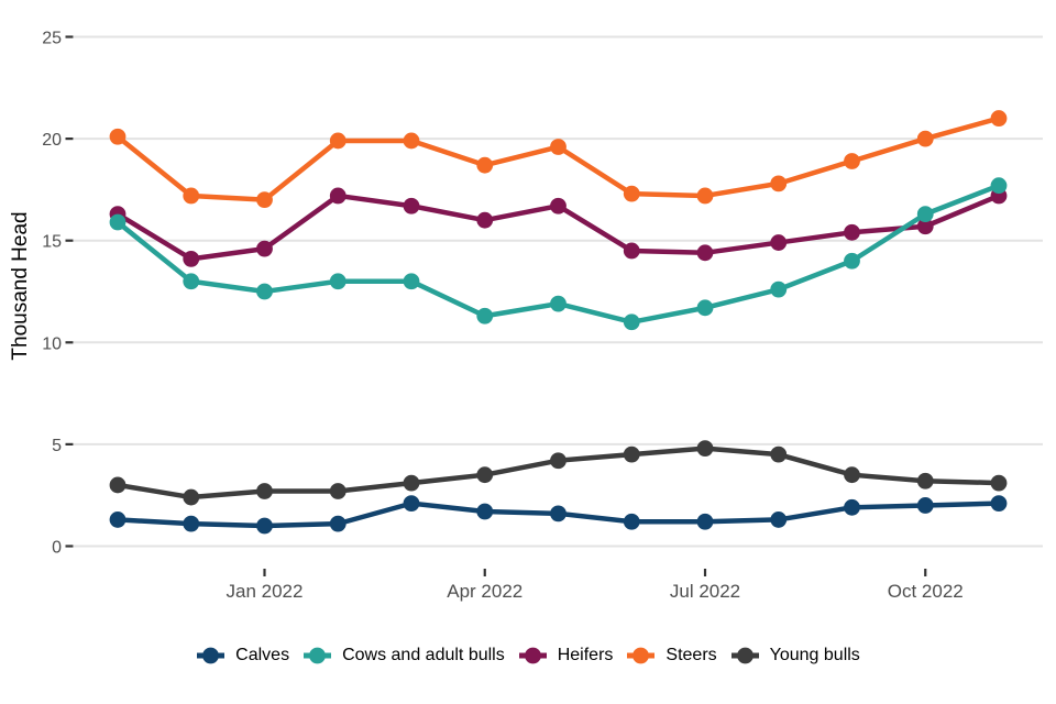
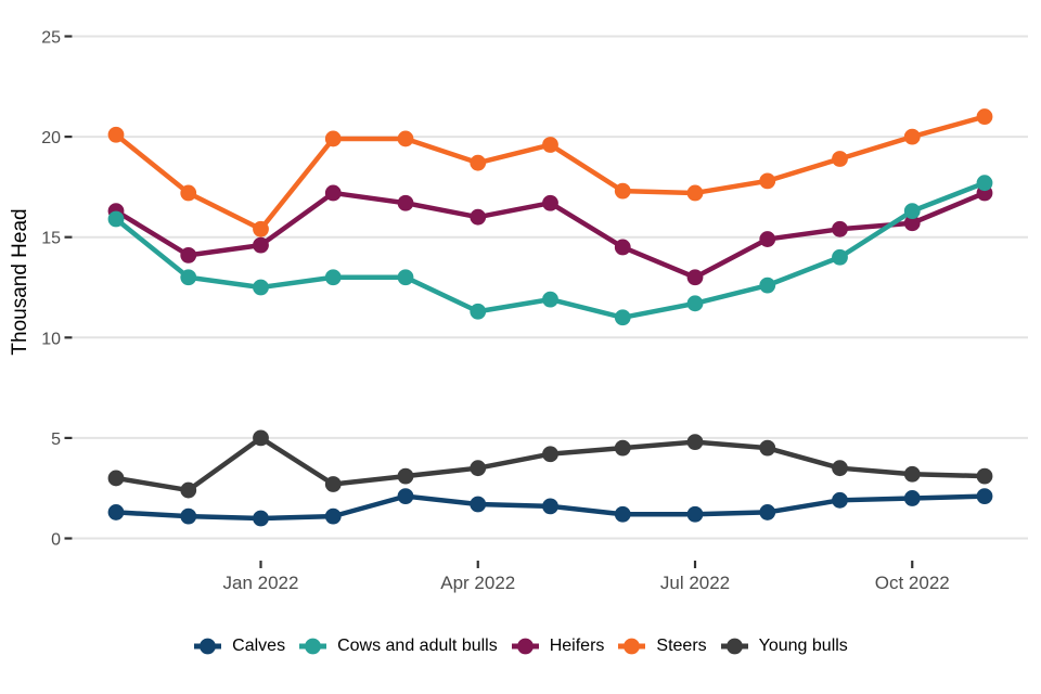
Steers/Jan 2022: 17.0 -> 15.4
Young bulls/Jan 2022: 2.7 -> 5.0
Heifers/Jul 2022: 14.4 -> 13.0
